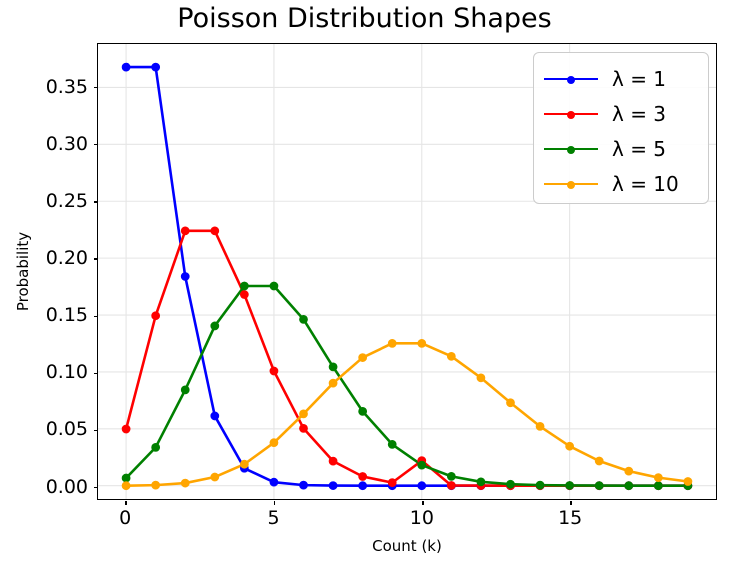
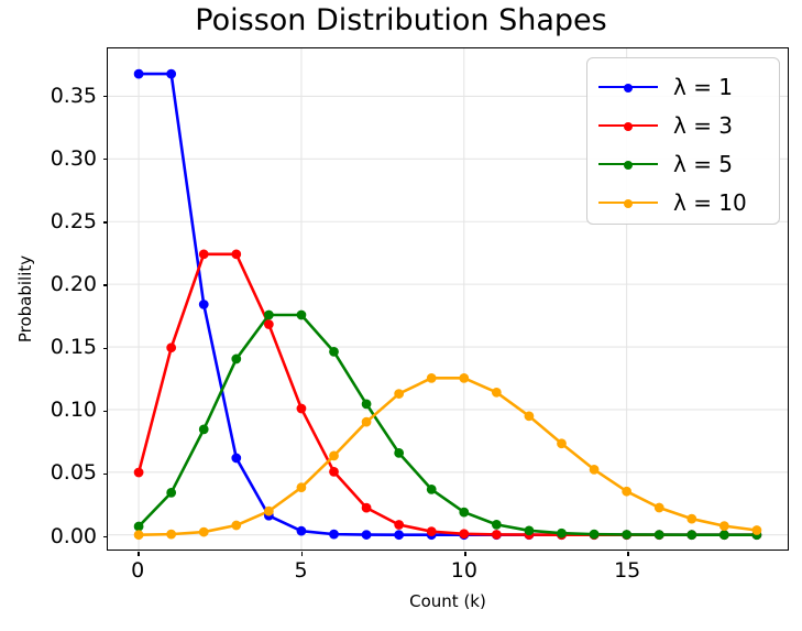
λ = 3/10: 0.022 -> 0.001
